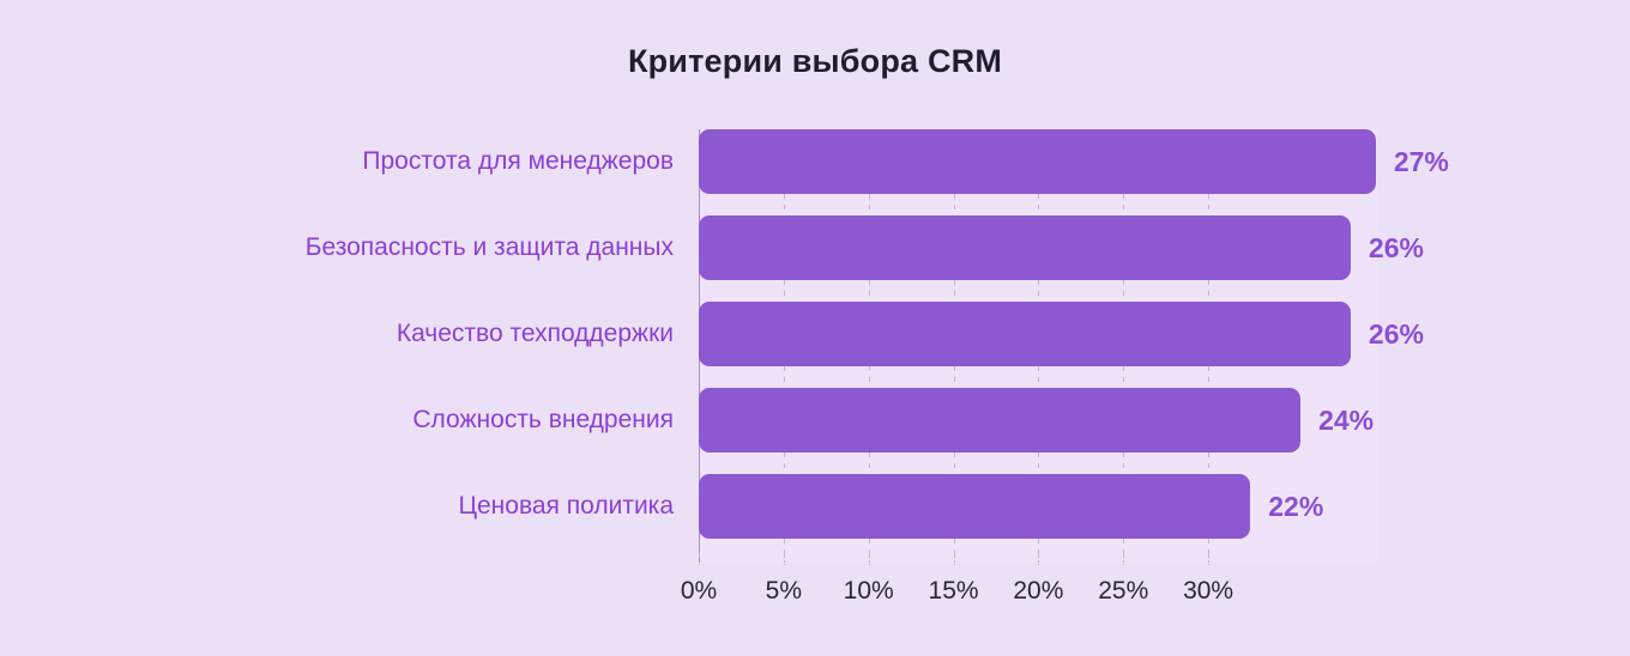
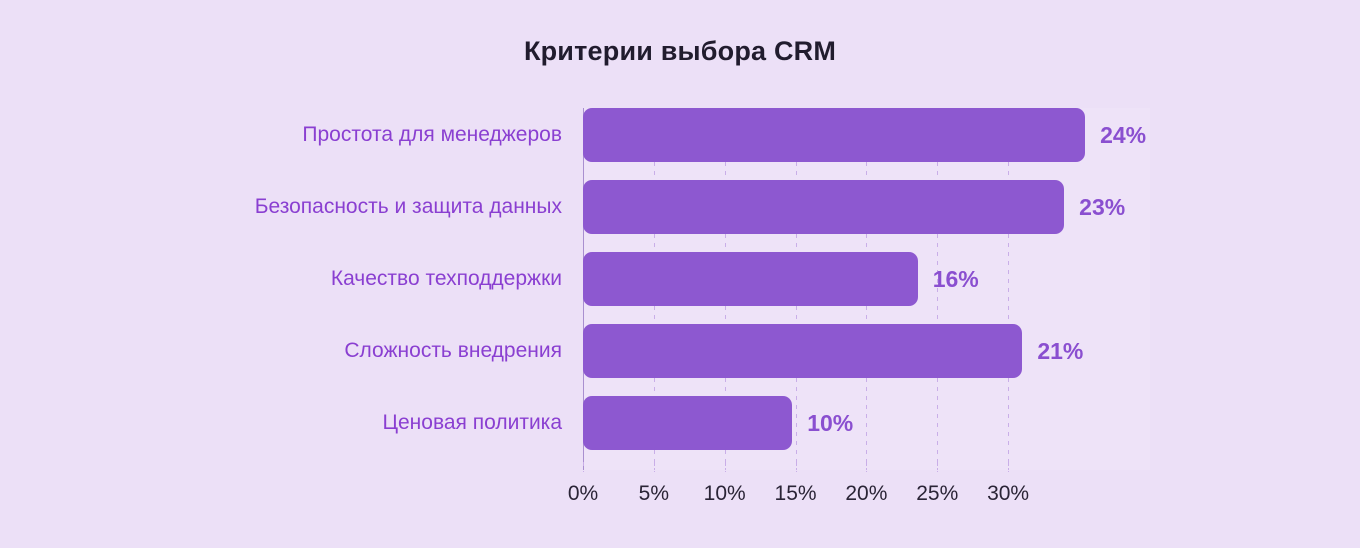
Простота для менеджеров: 27% -> 24%
Безопасность и защита данных: 26% -> 23%
Качество техподдержки: 26% -> 16%
Сложность внедрения: 24% -> 21%
Ценовая политика: 22% -> 10%
